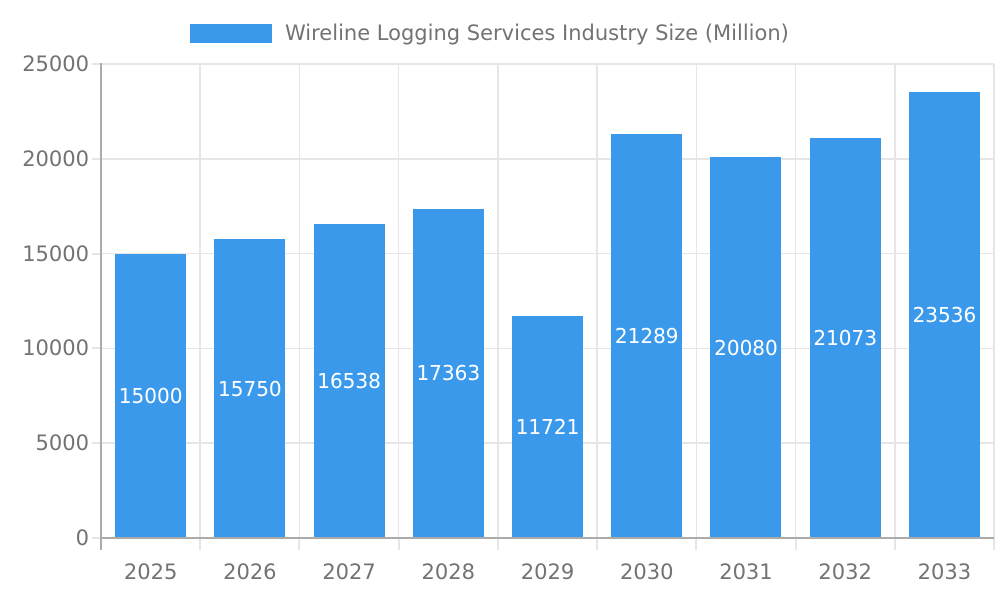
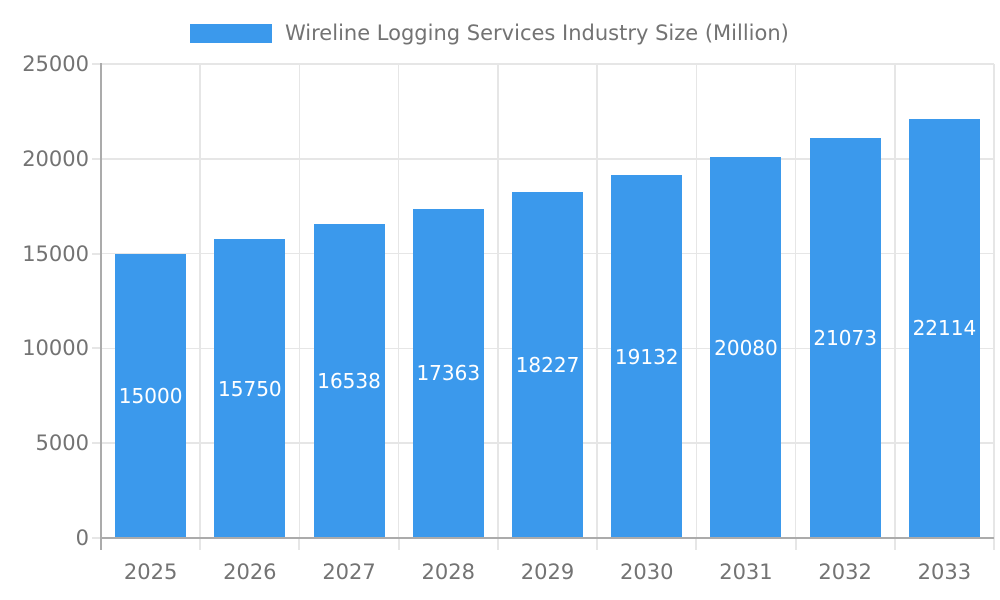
2029: 11721 -> 18227
2030: 21289 -> 19132
2033: 23536 -> 22114
